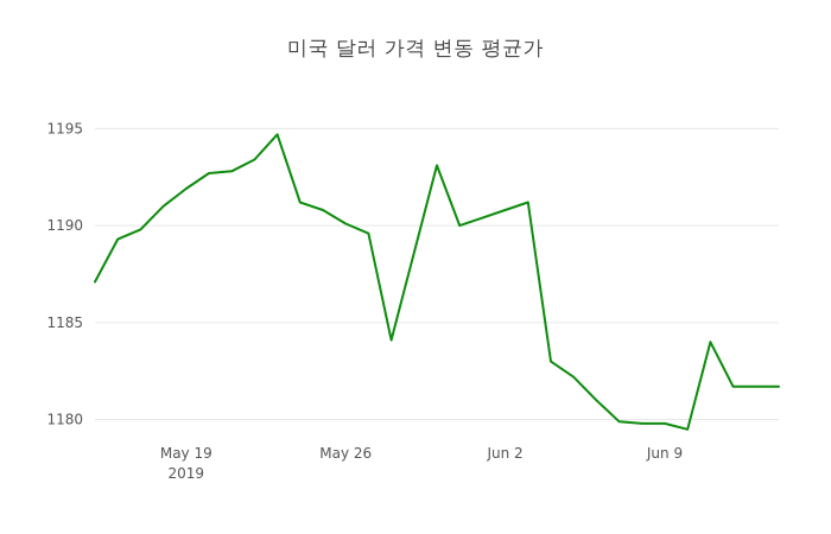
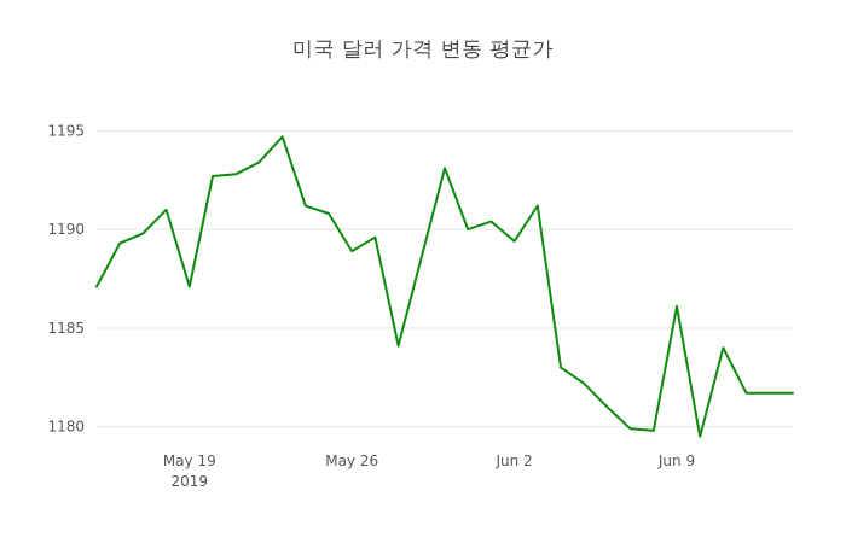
May 19: 1191.9 -> 1187.1
May 26: 1190.1 -> 1188.9
Jun 2: 1190.8 -> 1189.4
Jun 9: 1179.8 -> 1186.1
